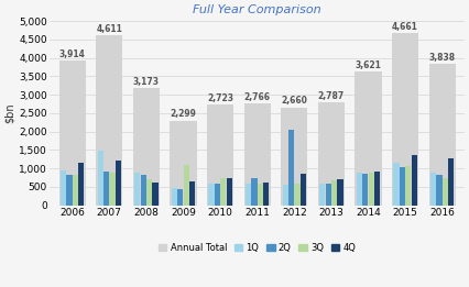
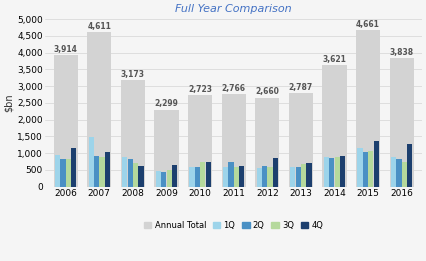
4Q/2007: 1,200 -> 1,020
3Q/2009: 1,100 -> 500
2Q/2012: 2,050 -> 610
